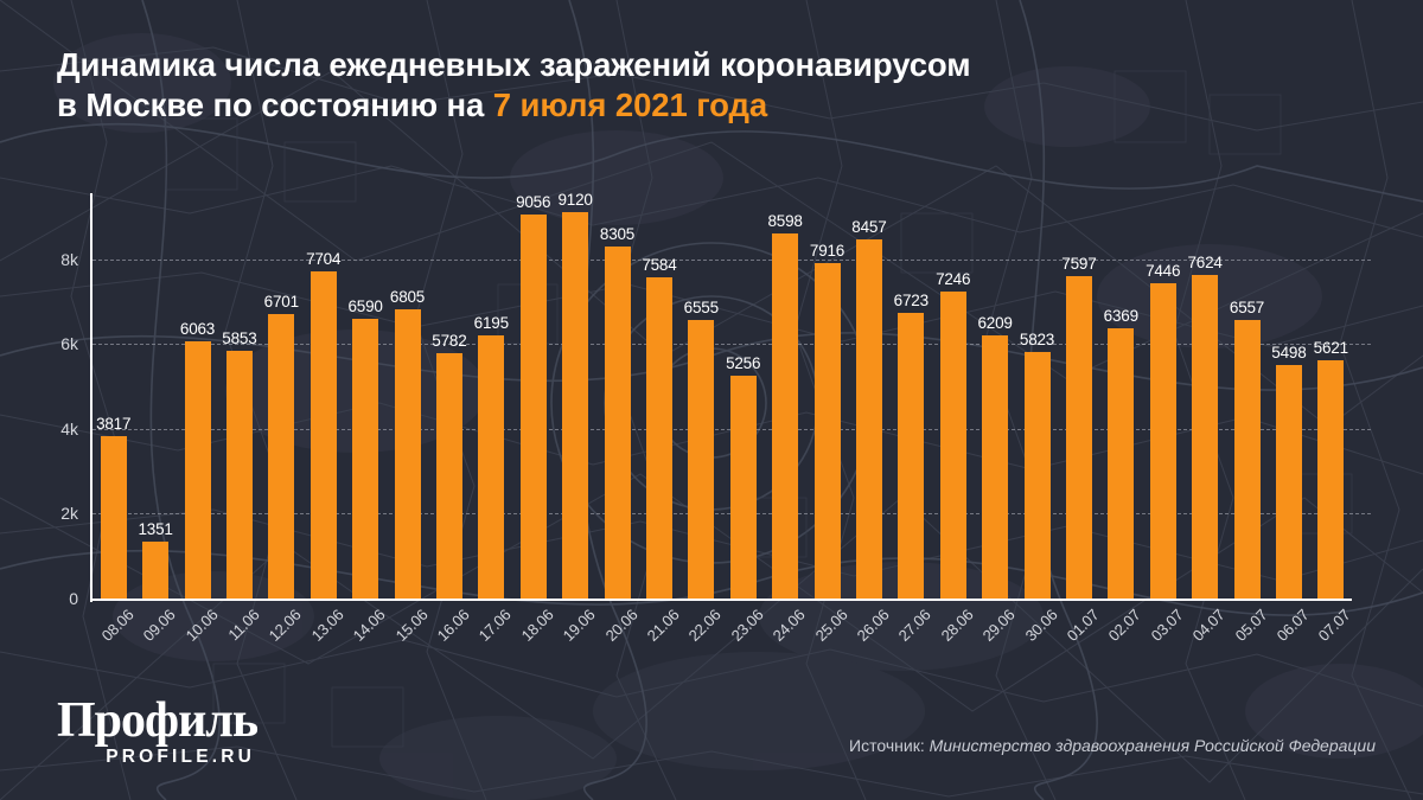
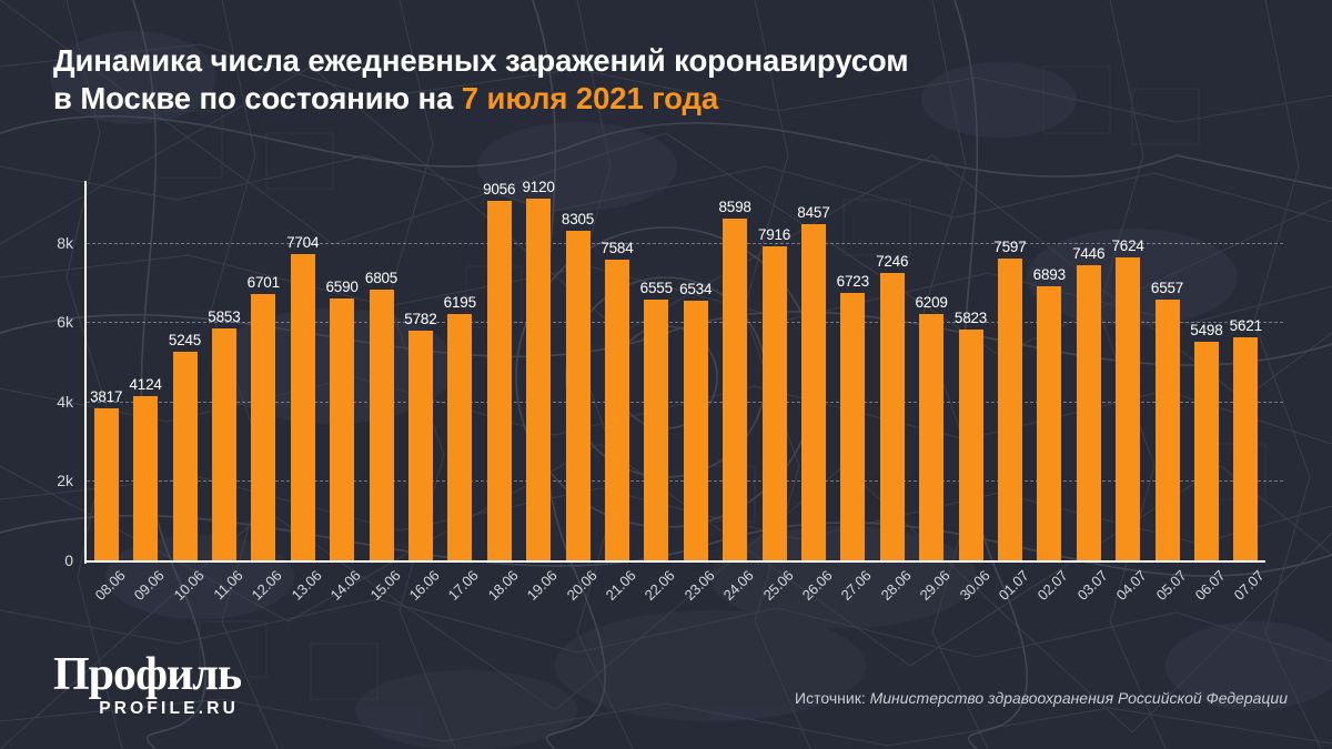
09.06: 1351 -> 4124
10.06: 6063 -> 5245
23.06: 5256 -> 6534
02.07: 6369 -> 6893
